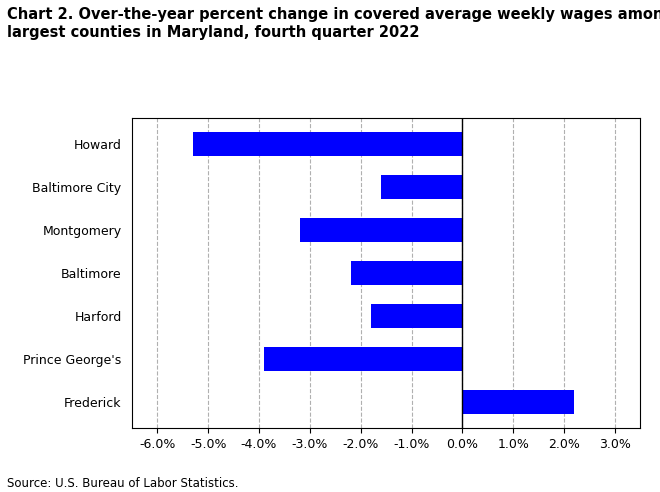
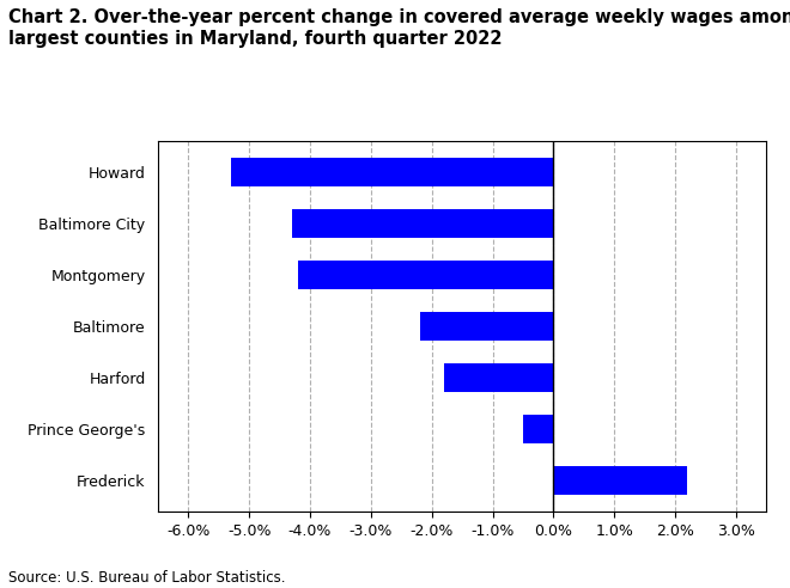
Baltimore City: -1.6% -> -4.3%
Montgomery: -3.2% -> -4.2%
Prince George's: -3.9% -> -0.5%
